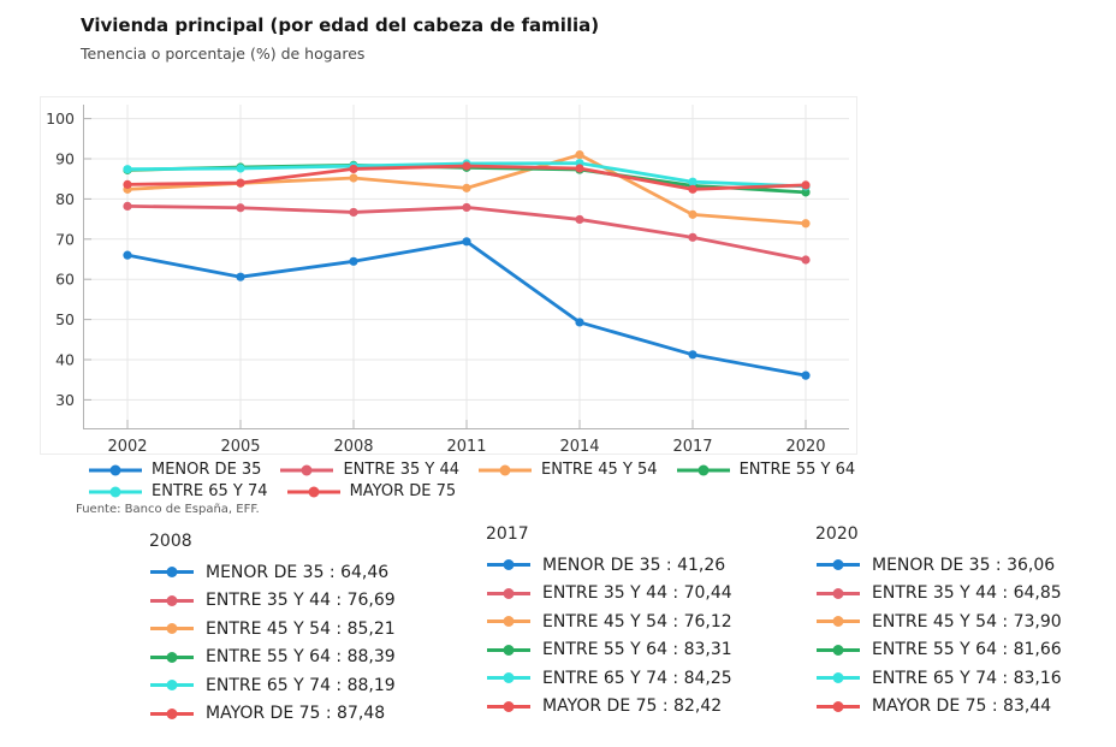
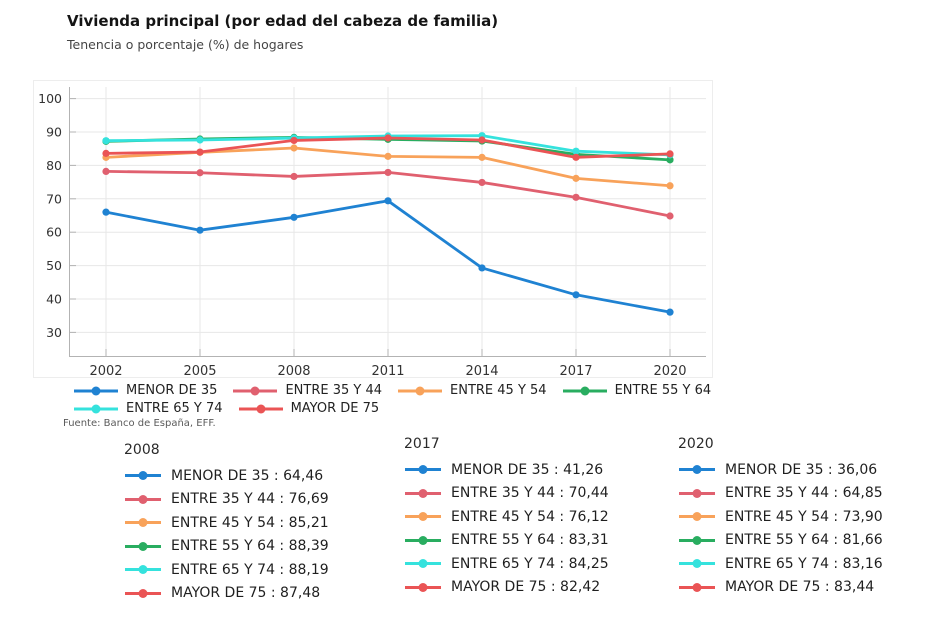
ENTRE 45 Y 54/2014: 91 -> 82
